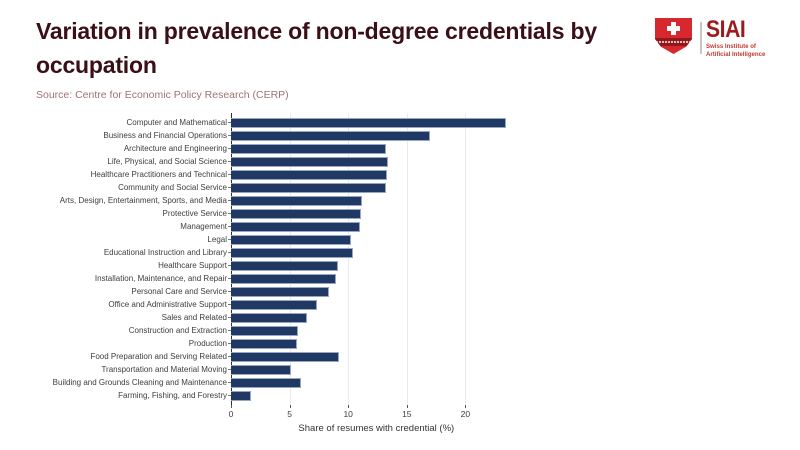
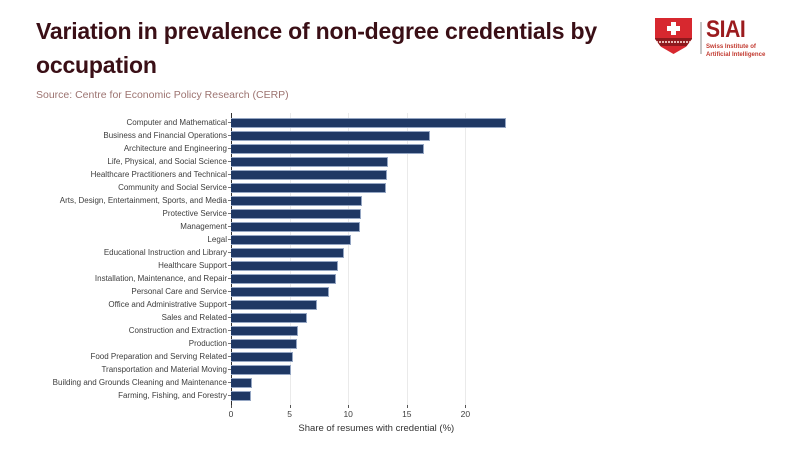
Architecture and Engineering: 13.2 -> 16.5
Educational Instruction and Library: 10.4 -> 9.6
Food Preparation and Serving Related: 9.2 -> 5.3
Building and Grounds Cleaning and Maintenance: 6.0 -> 1.8
